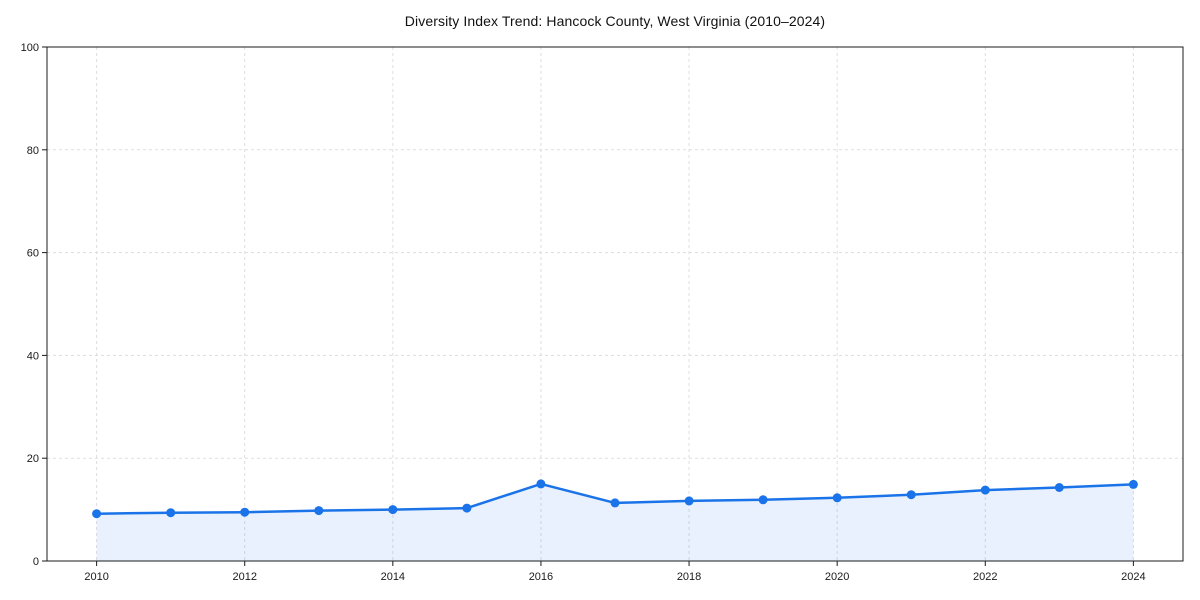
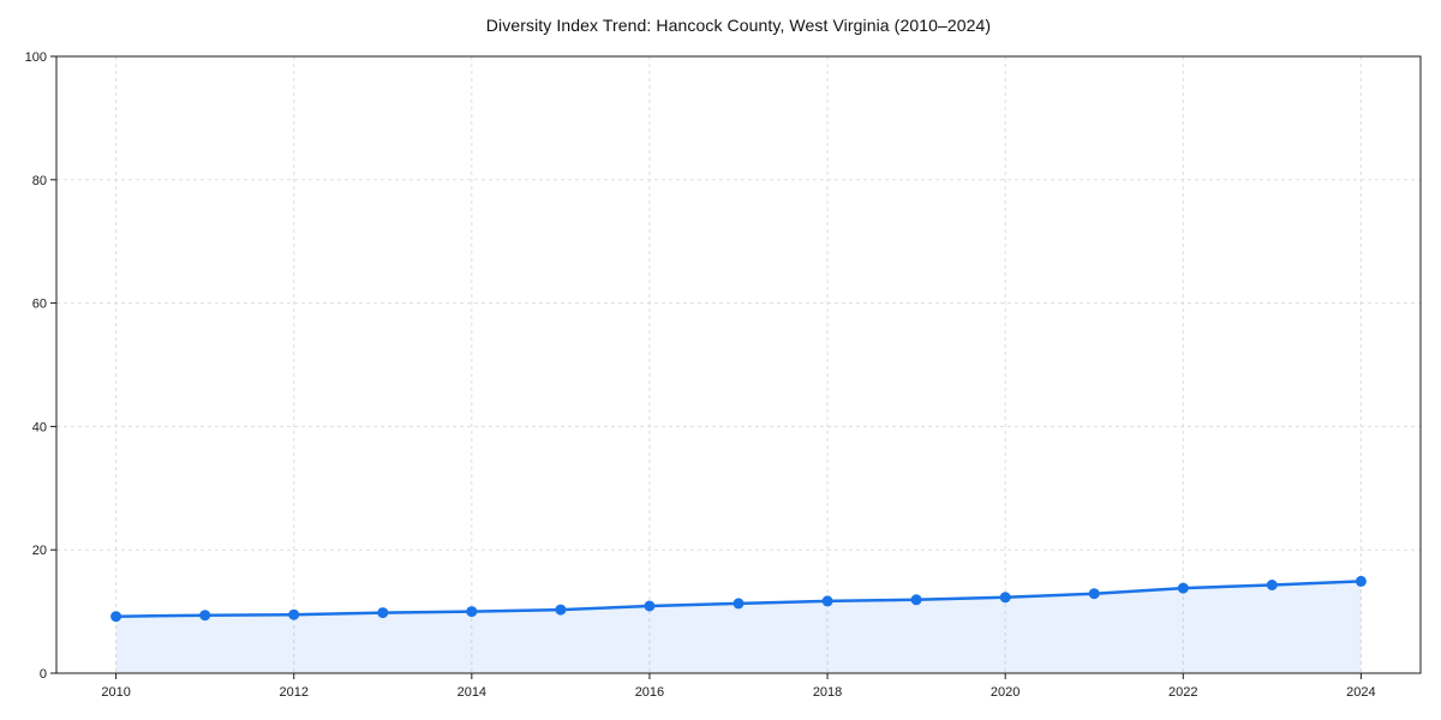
2016: 15 -> 11
